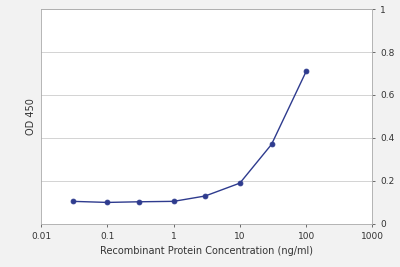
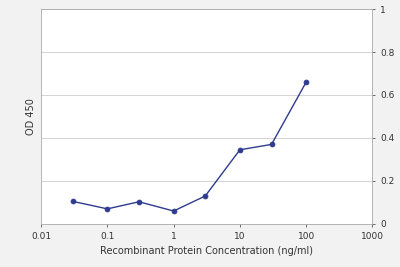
0.1: 0.100 -> 0.070
1: 0.105 -> 0.060
10: 0.190 -> 0.345
100: 0.710 -> 0.660
